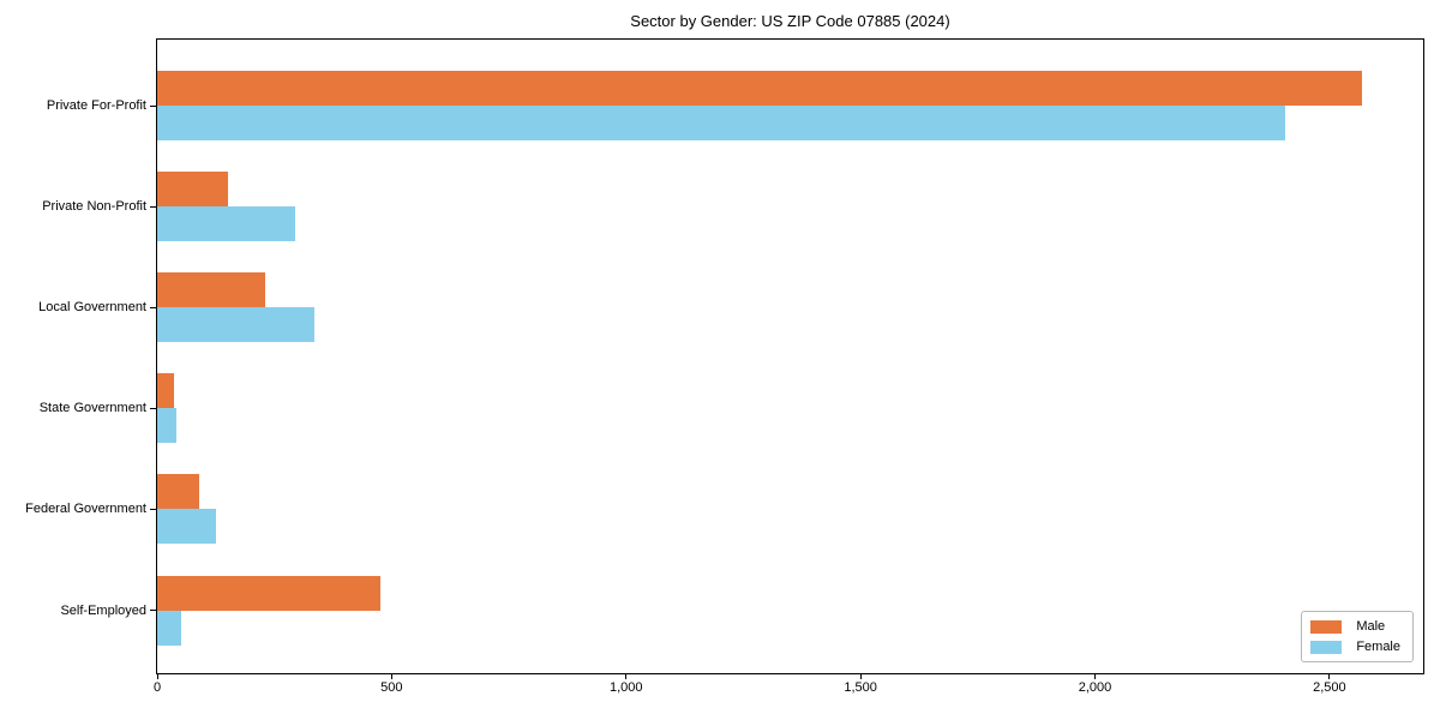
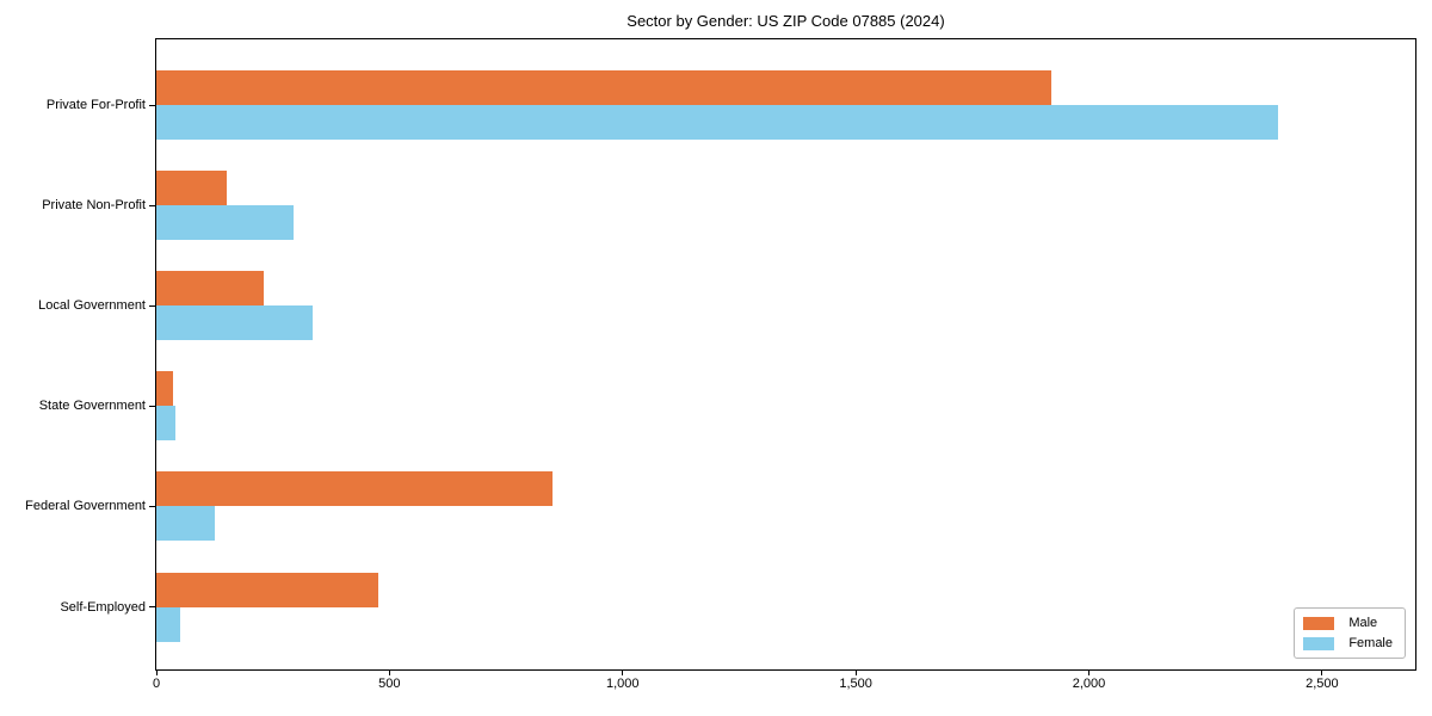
Male/Private For-Profit: 2570 -> 1920
Male/Federal Government: 90 -> 850
